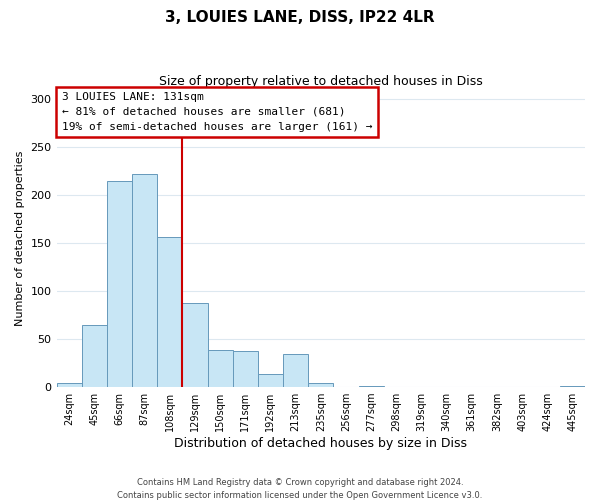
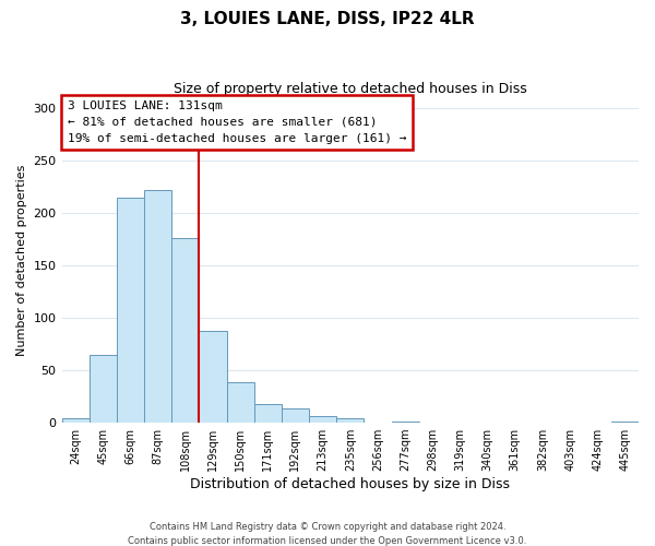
108sqm: 156 -> 176
171sqm: 38 -> 18
213sqm: 34 -> 6
